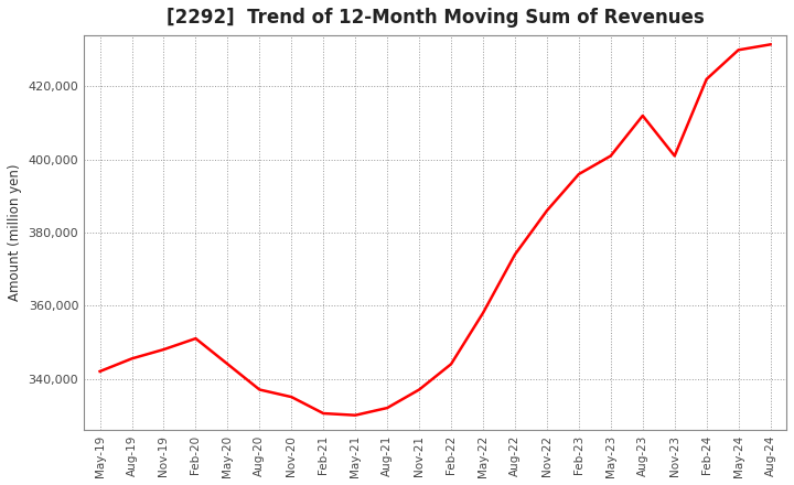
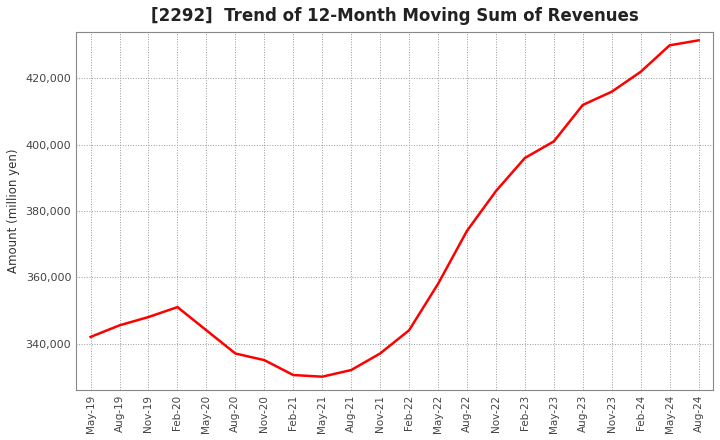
Nov-23: 401,000 -> 416,000
